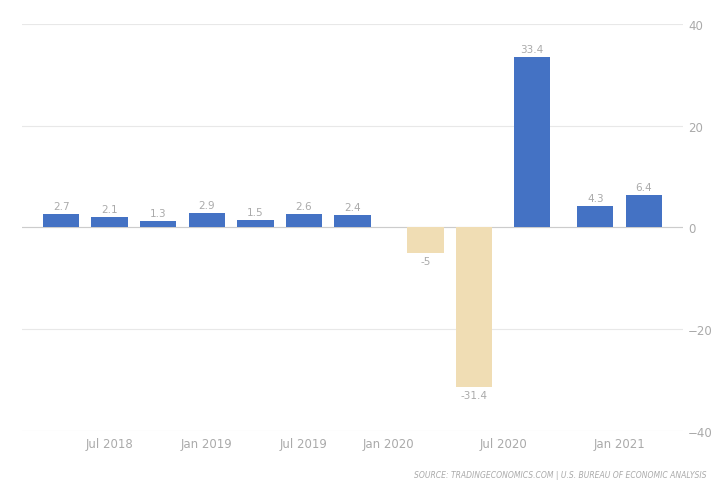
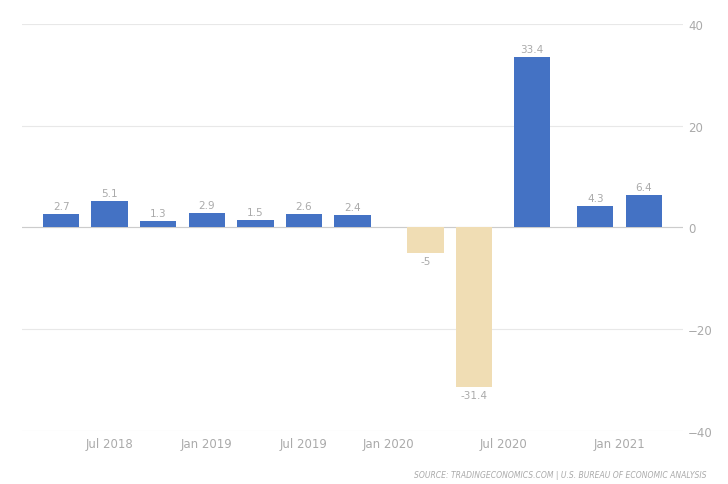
Jul 2018: 2.1 -> 5.1
